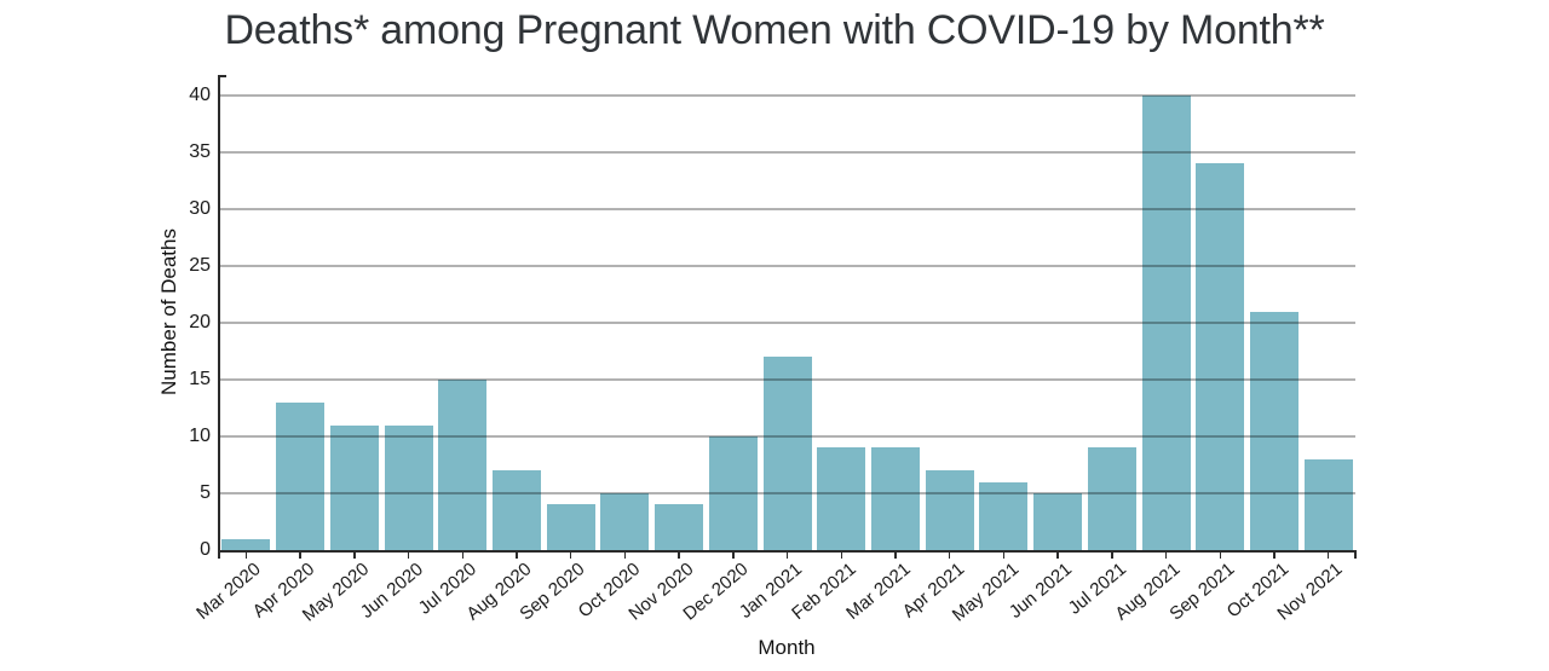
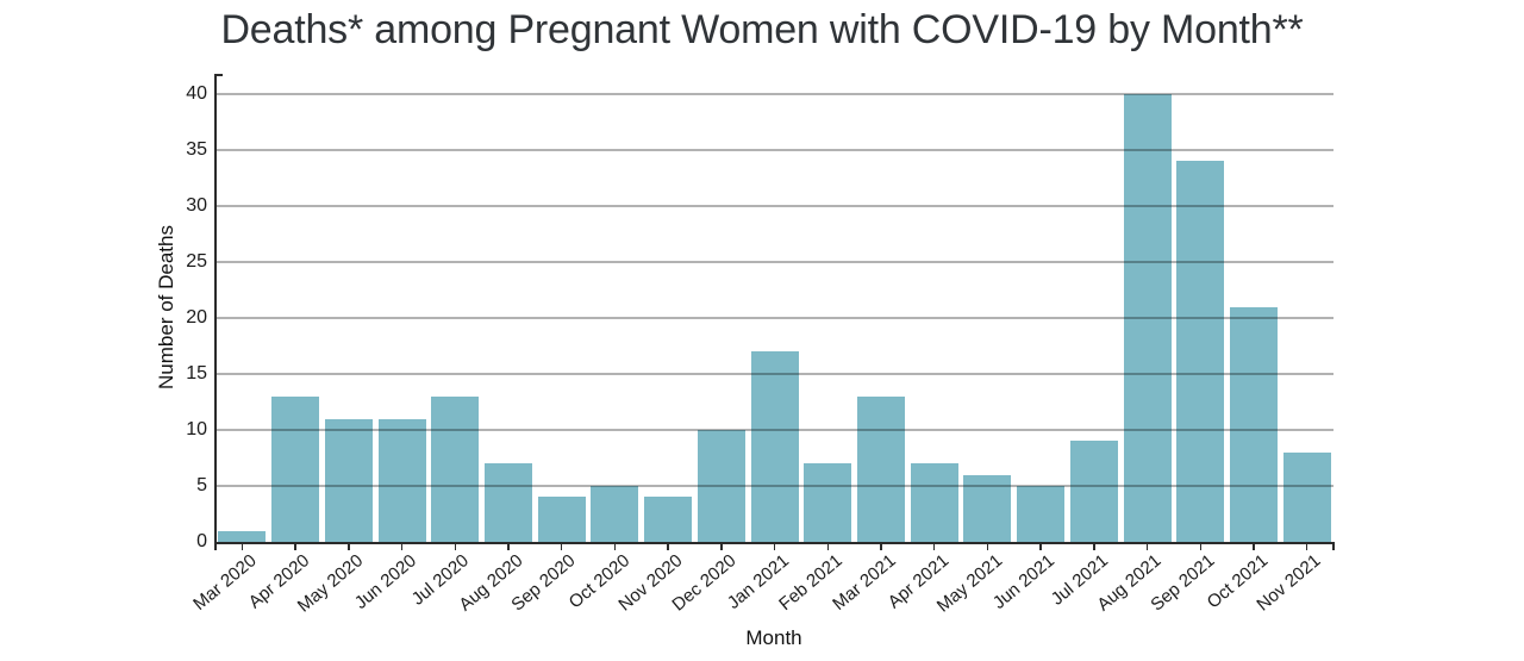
Jul 2020: 15 -> 13
Feb 2021: 9 -> 7
Mar 2021: 9 -> 13
